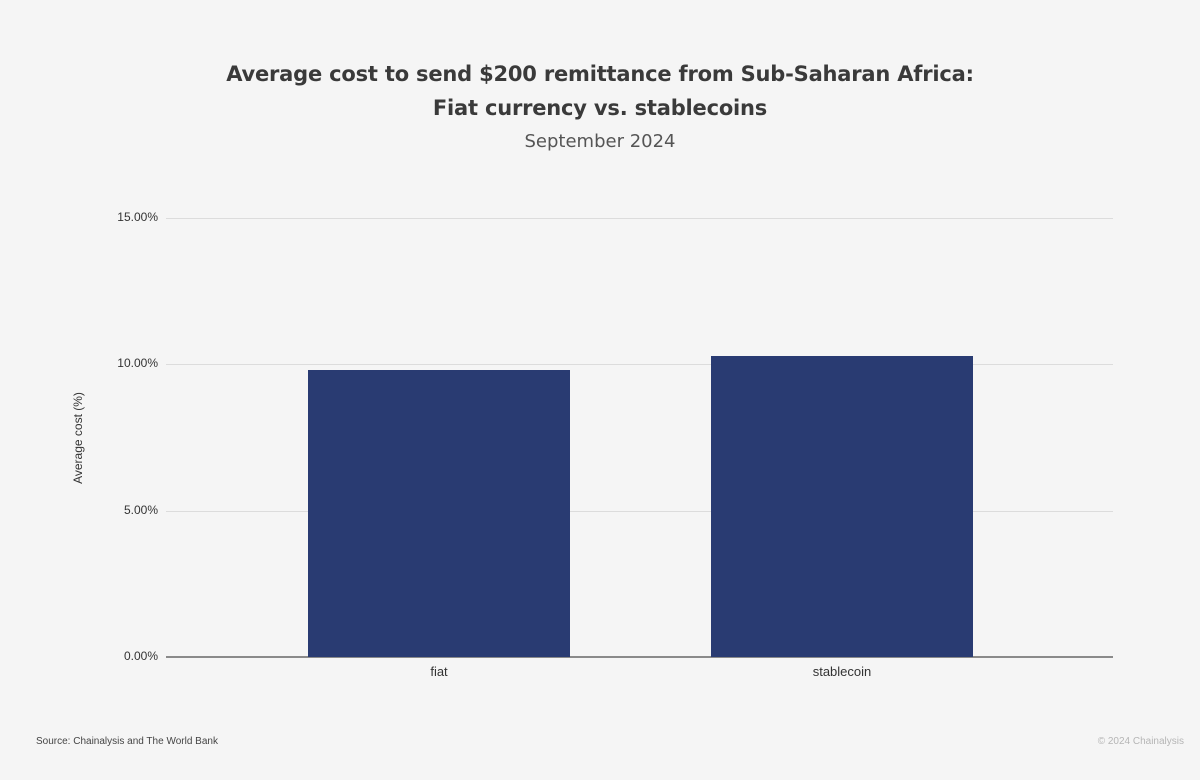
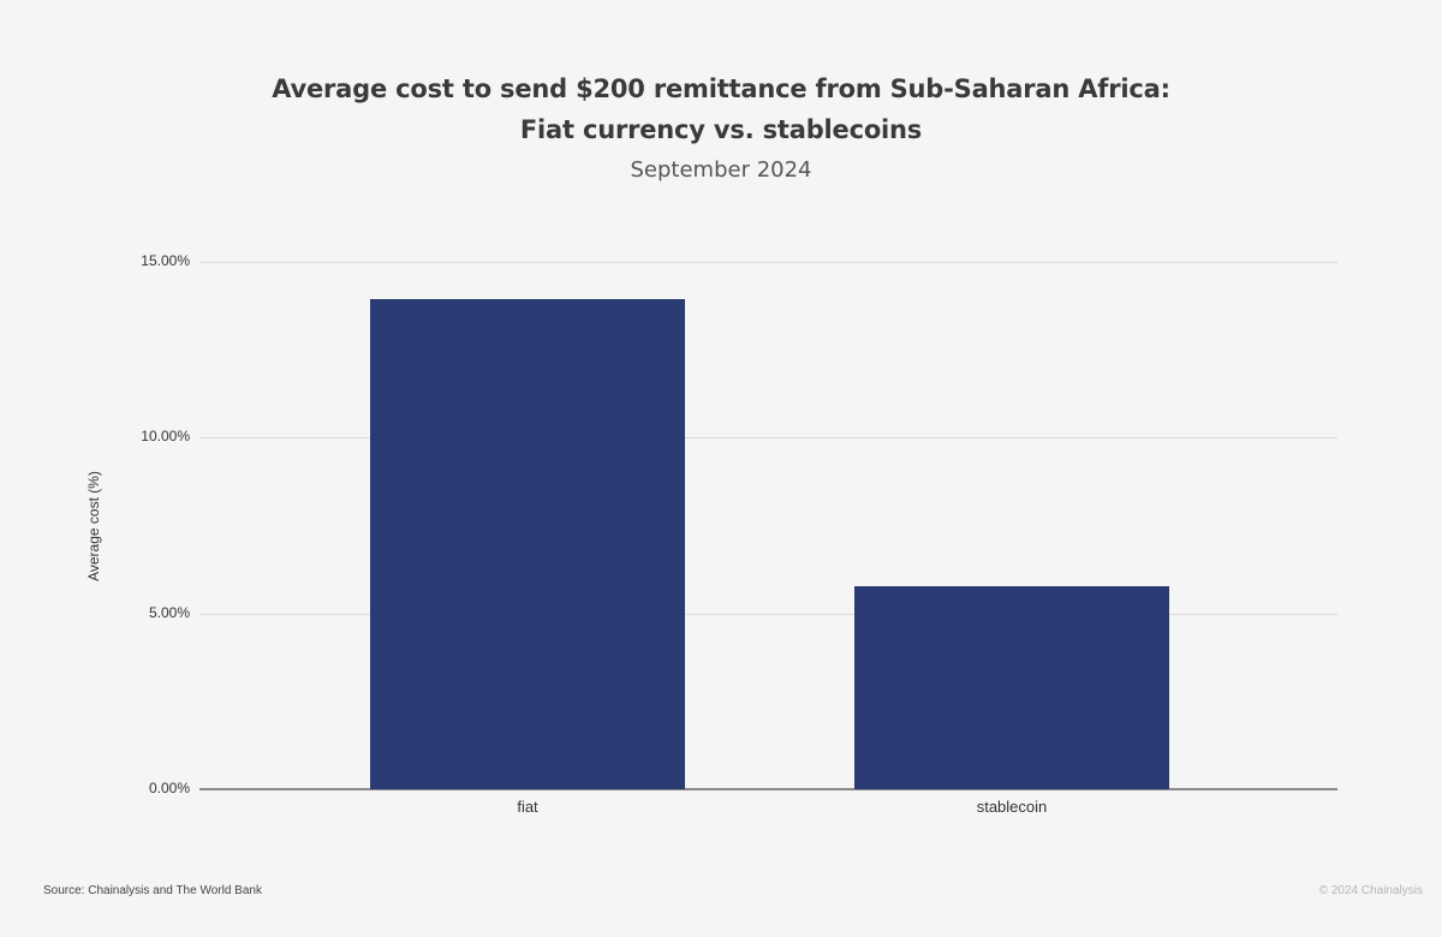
fiat: 9.8% -> 13.9%
stablecoin: 10.3% -> 5.8%
